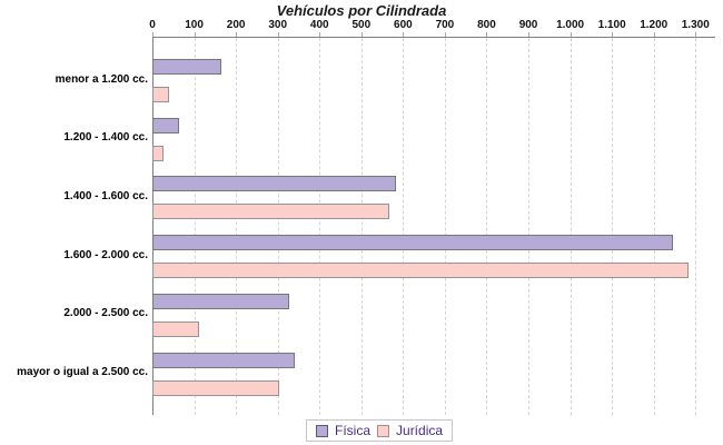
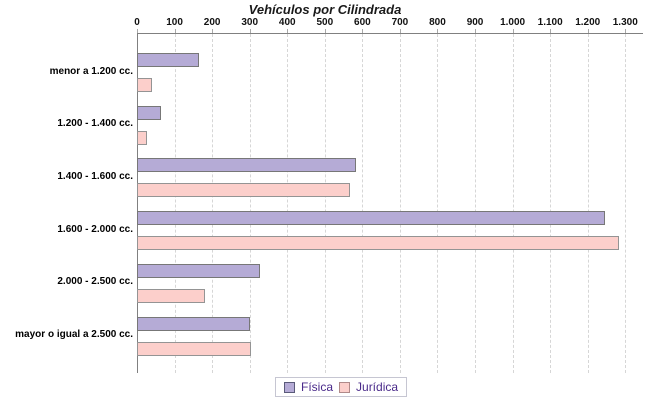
Jurídica/2.000 - 2.500 cc.: 110 -> 180
Física/mayor o igual a 2.500 cc.: 340 -> 300
